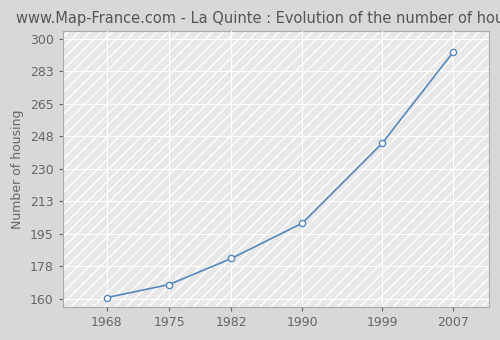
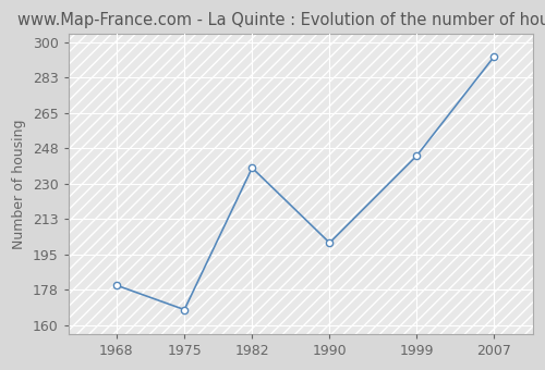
1968: 161 -> 180
1982: 182 -> 238
